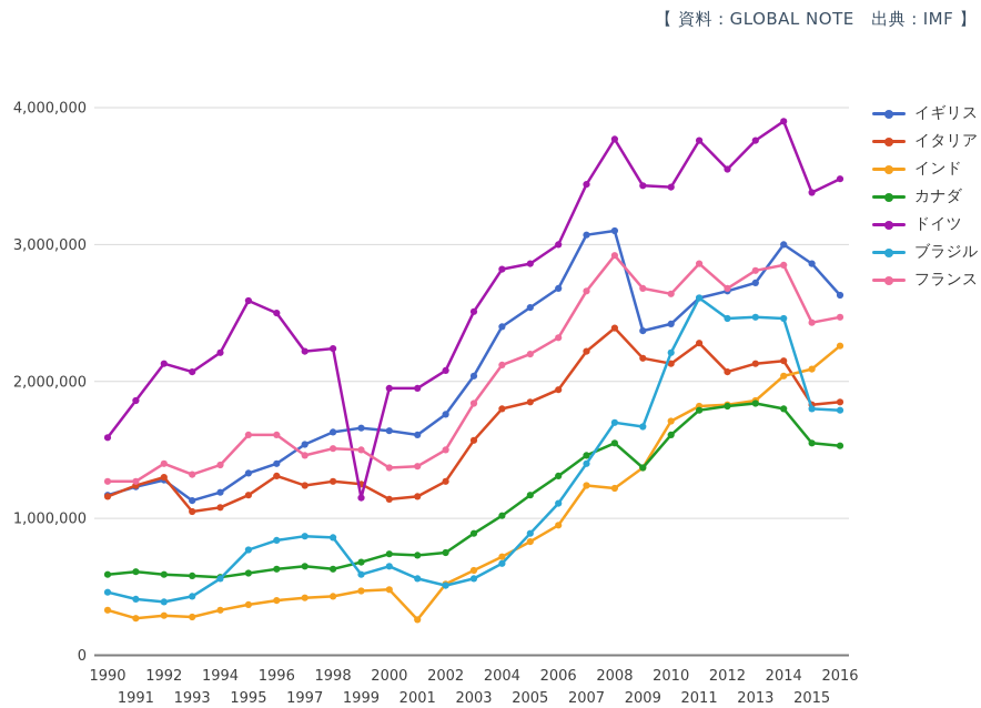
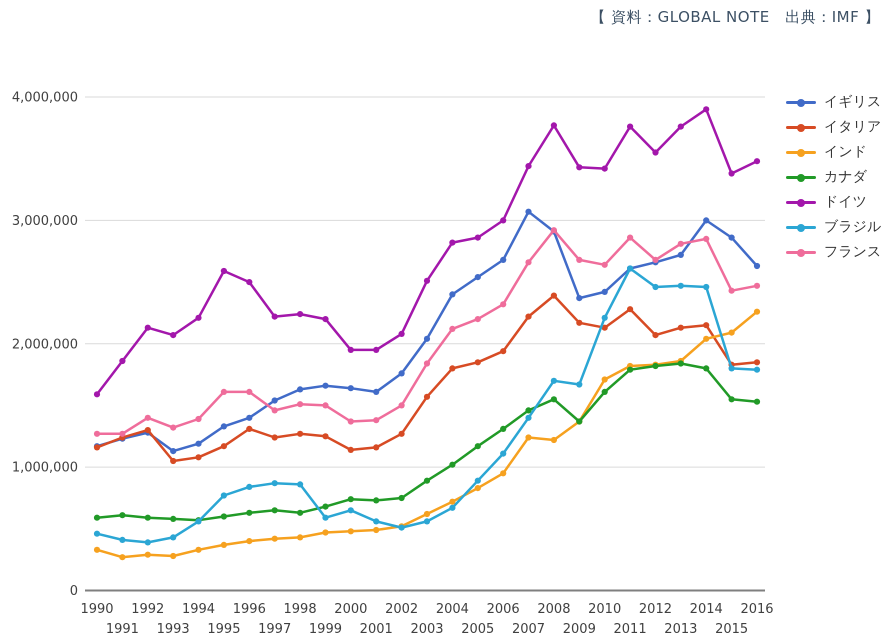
ドイツ/1999: 1150000 -> 2200000
インド/2001: 260000 -> 490000
イギリス/2008: 3100000 -> 2910000
